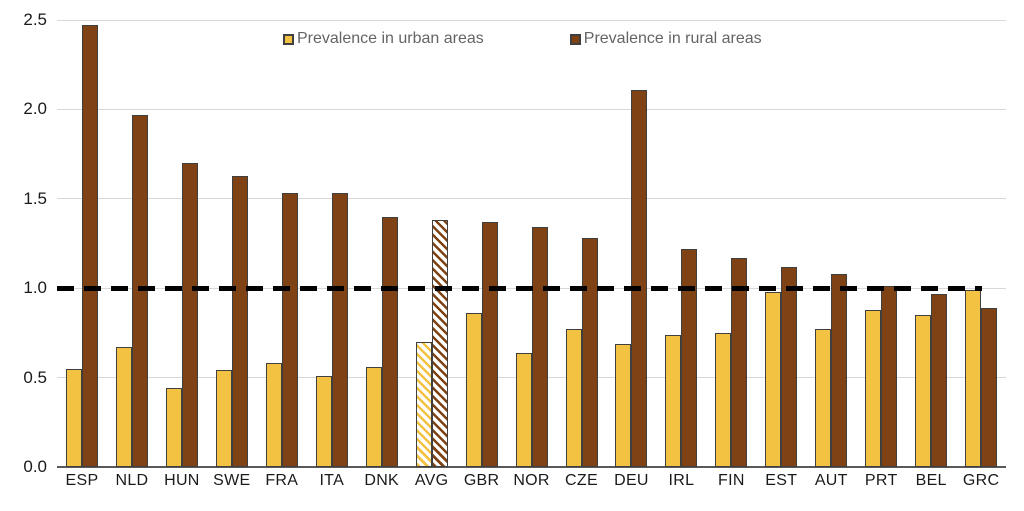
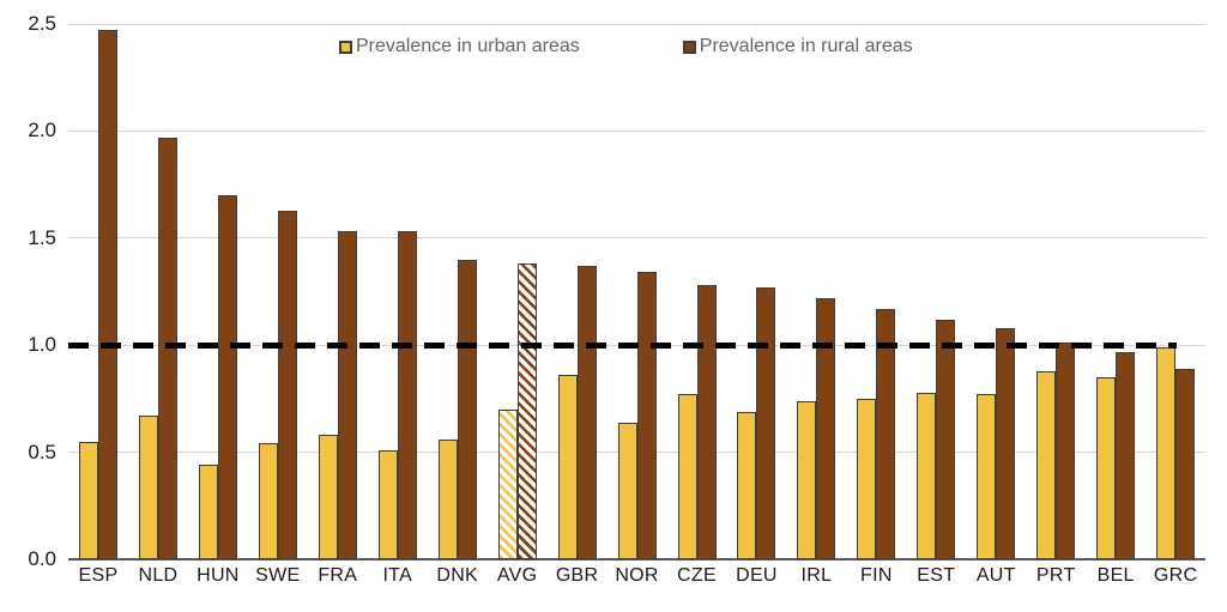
Prevalence in rural areas/DEU: 2.11 -> 1.27
Prevalence in urban areas/EST: 0.98 -> 0.78
